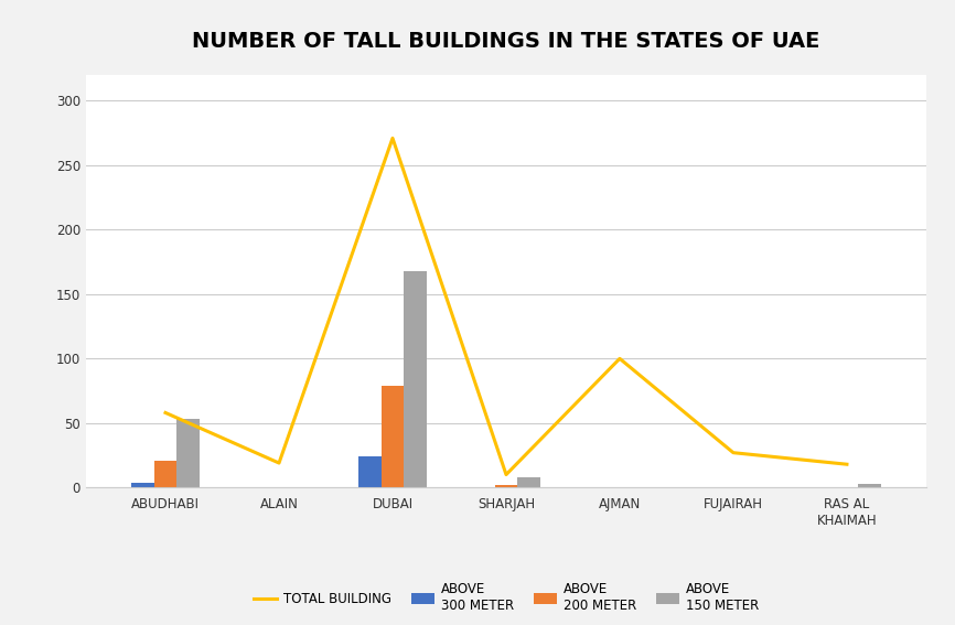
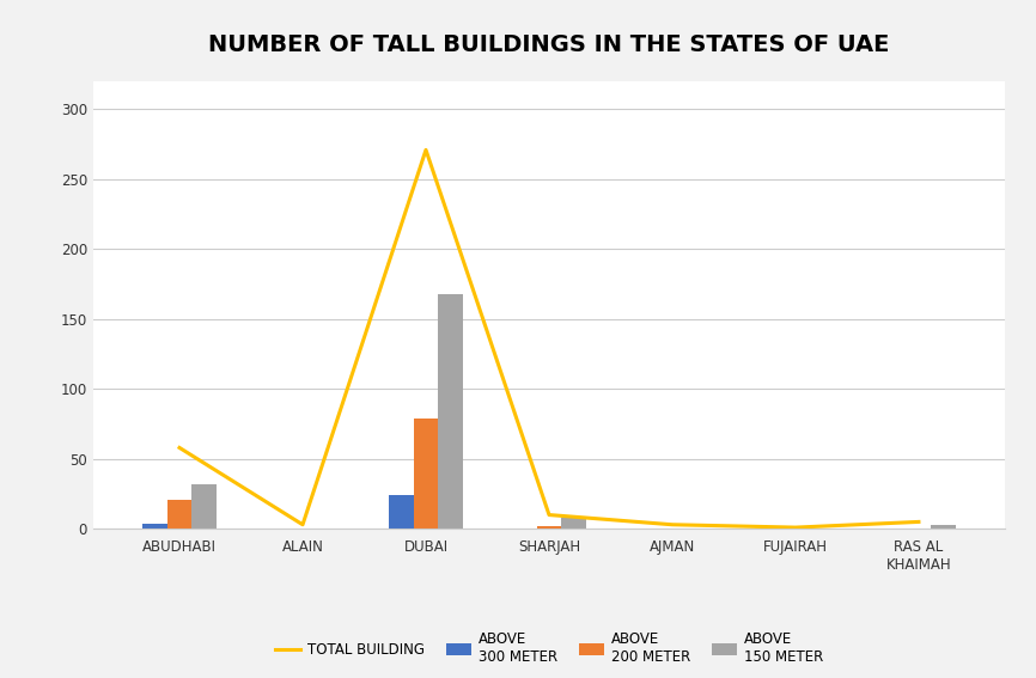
ABOVE 150 METER/ABUDHABI: 53 -> 32
TOTAL BUILDING/ALAIN: 19 -> 3
TOTAL BUILDING/AJMAN: 100 -> 3
TOTAL BUILDING/FUJAIRAH: 27 -> 1
TOTAL BUILDING/RAS AL KHAIMAH: 18 -> 5
